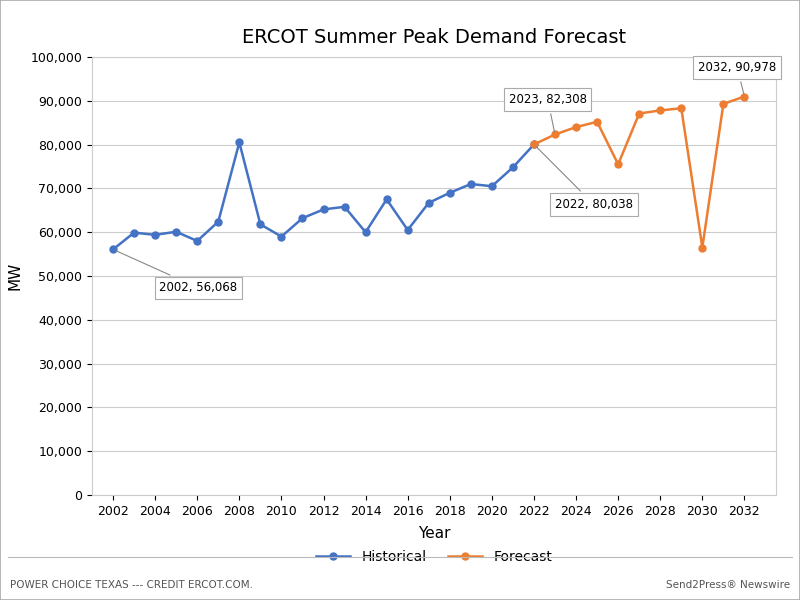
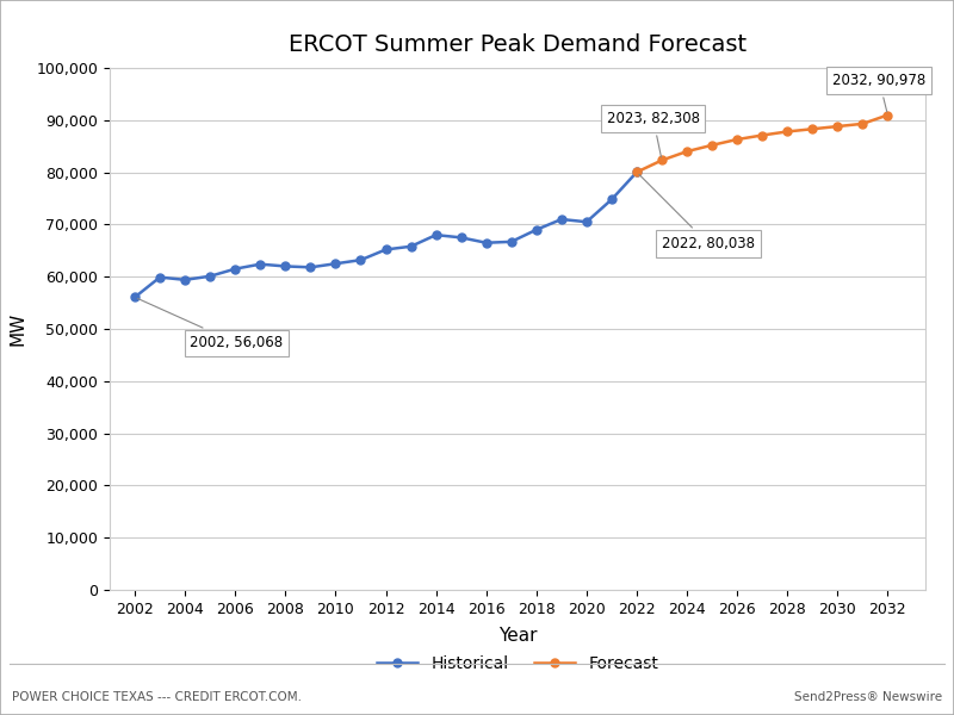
Historical/2006: 58,000 -> 61,500
Historical/2008: 80,500 -> 62,000
Historical/2010: 59,000 -> 62,500
Historical/2014: 60,000 -> 68,000
Historical/2016: 60,500 -> 66,500
Forecast/2026: 75,500 -> 86,300
Forecast/2030: 56,500 -> 88,800
